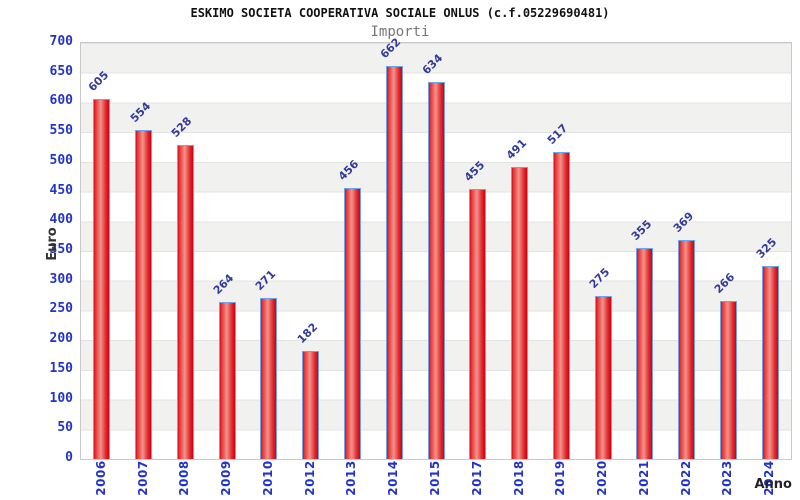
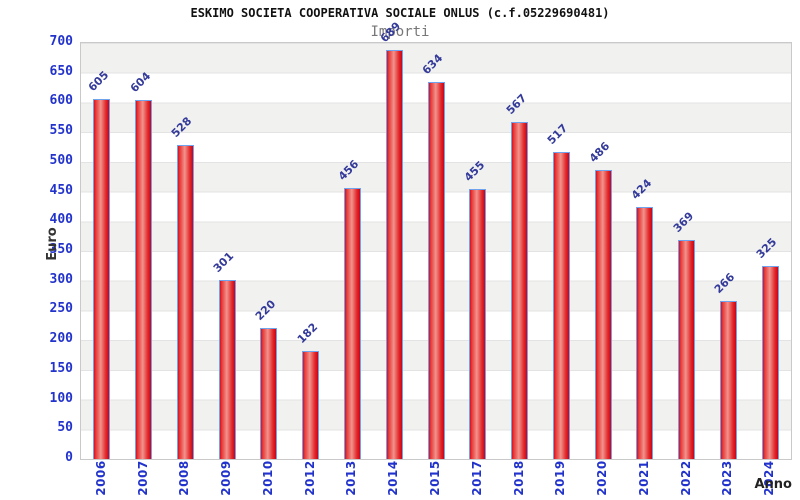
2007: 554 -> 604
2009: 264 -> 301
2010: 271 -> 220
2014: 662 -> 689
2018: 491 -> 567
2020: 275 -> 486
2021: 355 -> 424
